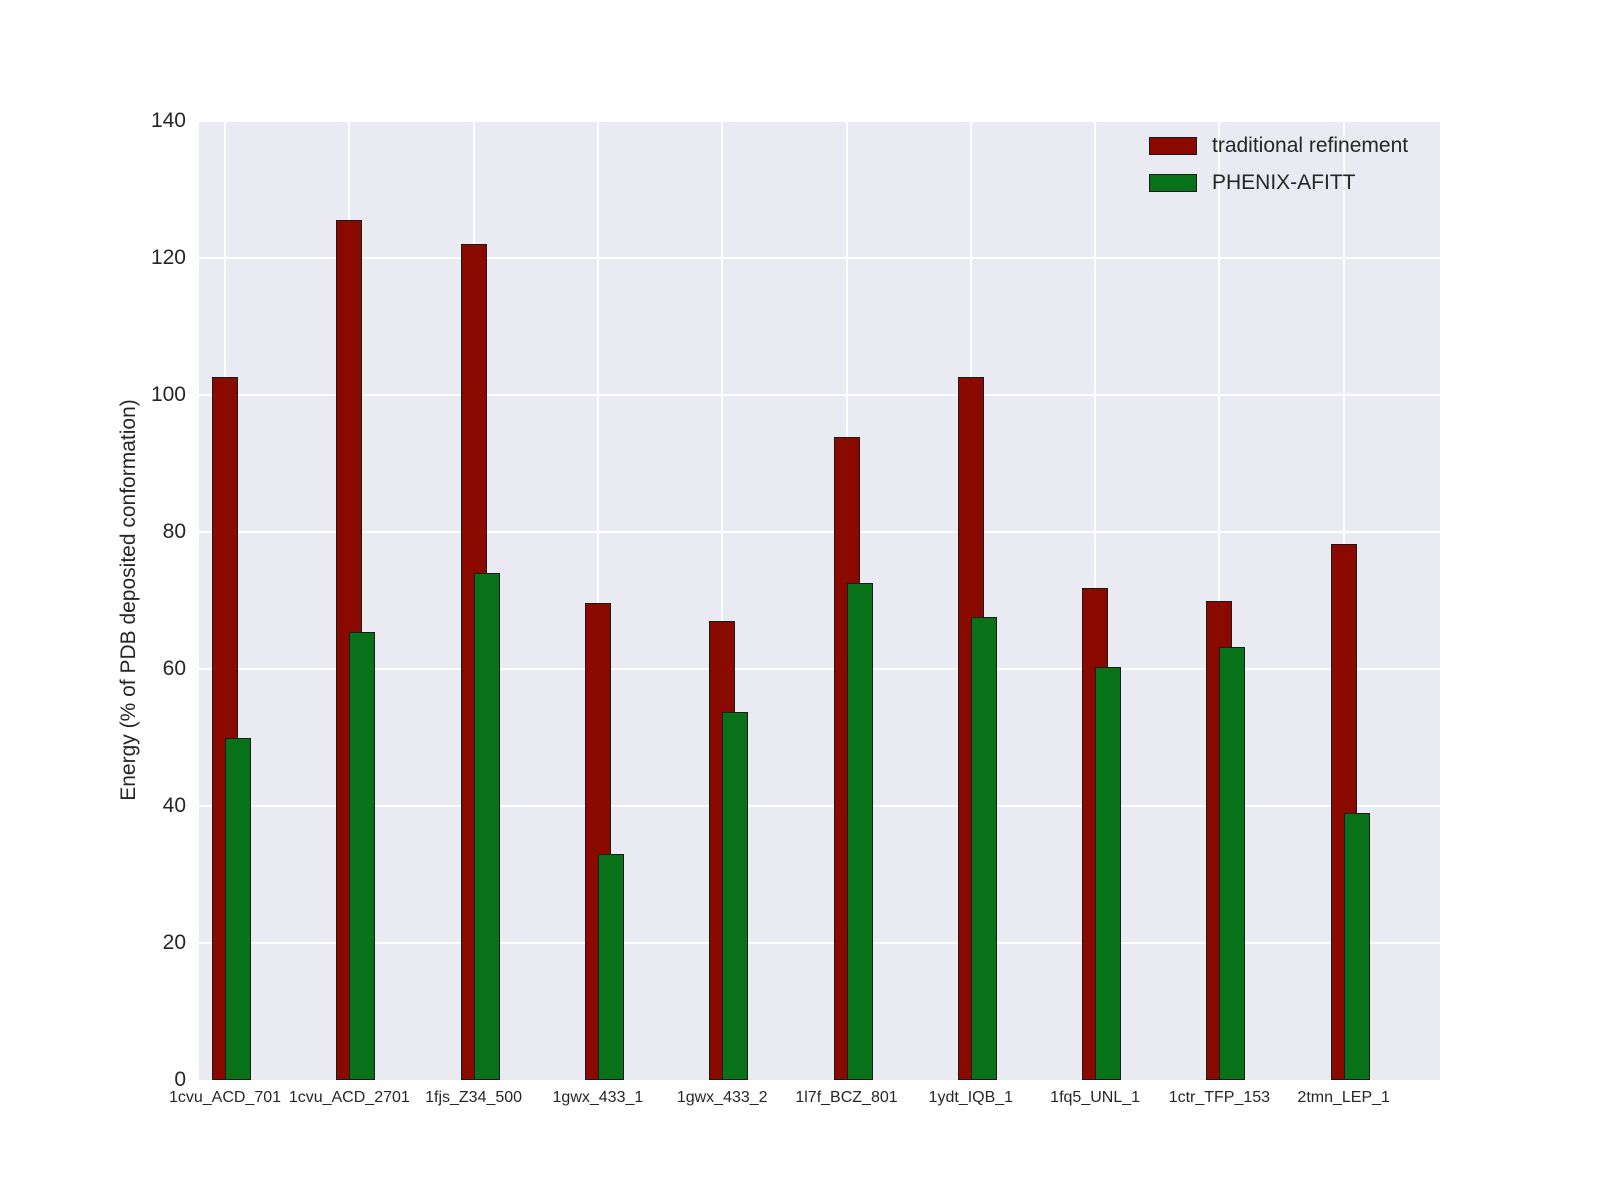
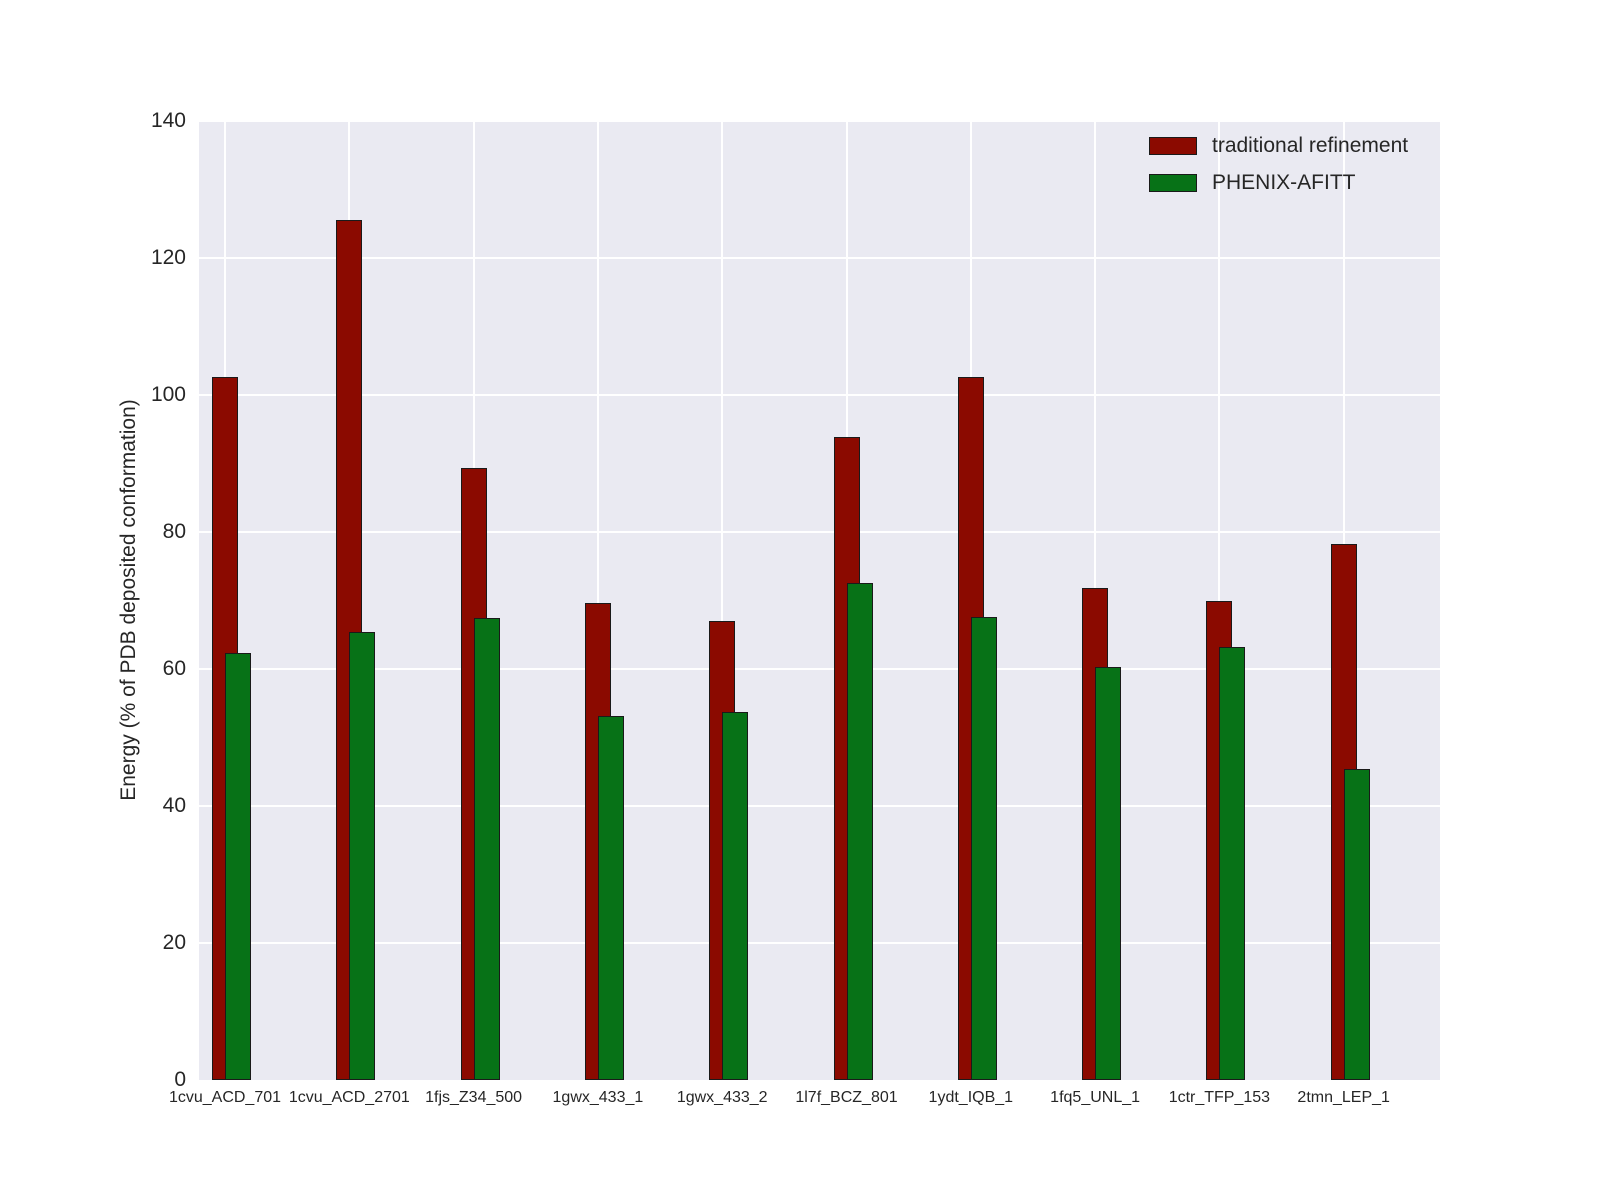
PHENIX-AFITT/1cvu_ACD_701: 50 -> 62
traditional refinement/1fjs_Z34_500: 122 -> 89
PHENIX-AFITT/1fjs_Z34_500: 74 -> 67
PHENIX-AFITT/1gwx_433_1: 33 -> 53
PHENIX-AFITT/2tmn_LEP_1: 39 -> 45
